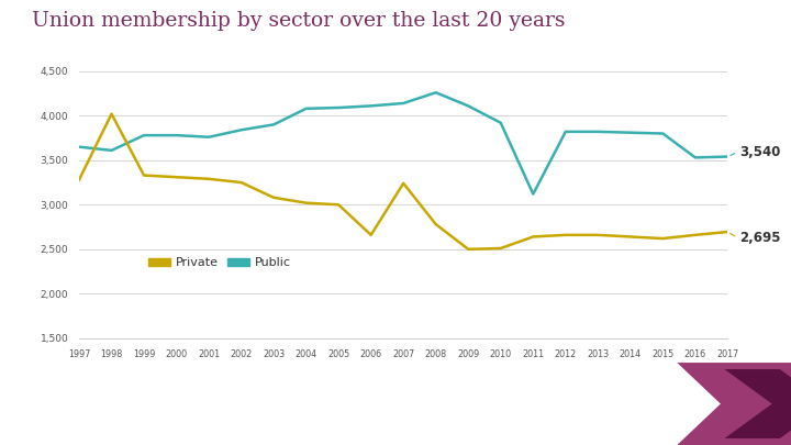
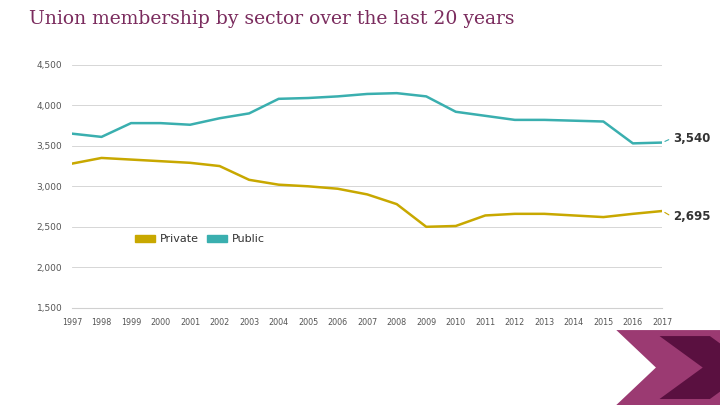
Private/1998: 4,020 -> 3,350
Private/2006: 2,660 -> 2,970
Private/2007: 3,240 -> 2,900
Public/2008: 4,260 -> 4,150
Public/2011: 3,120 -> 3,870
